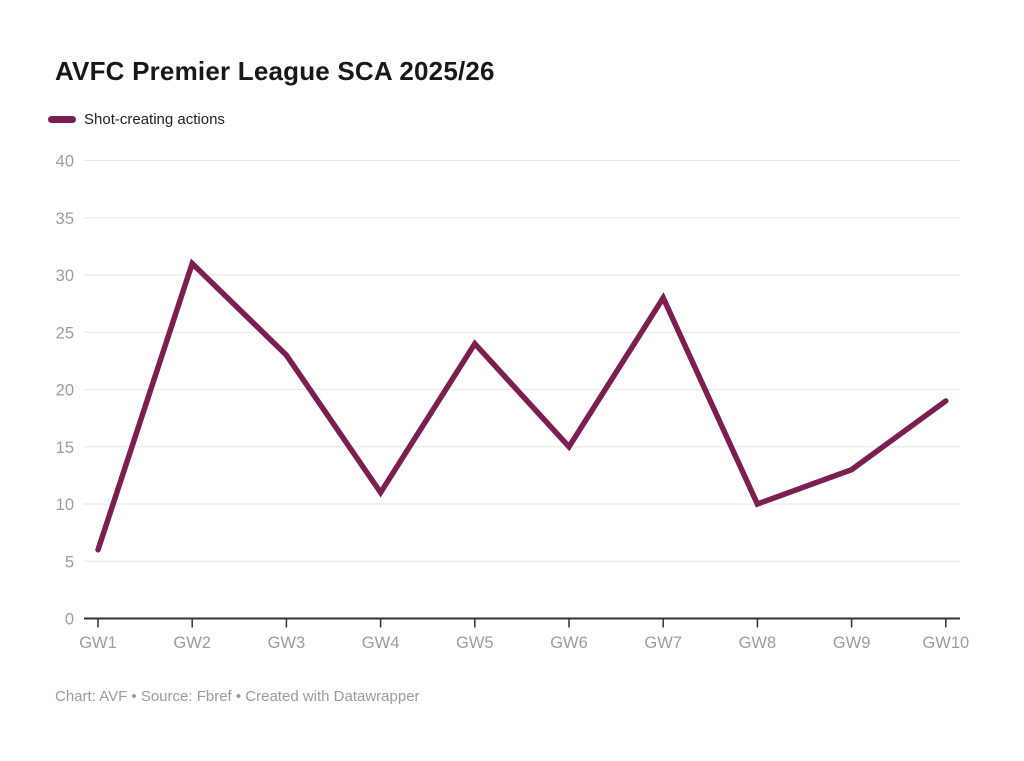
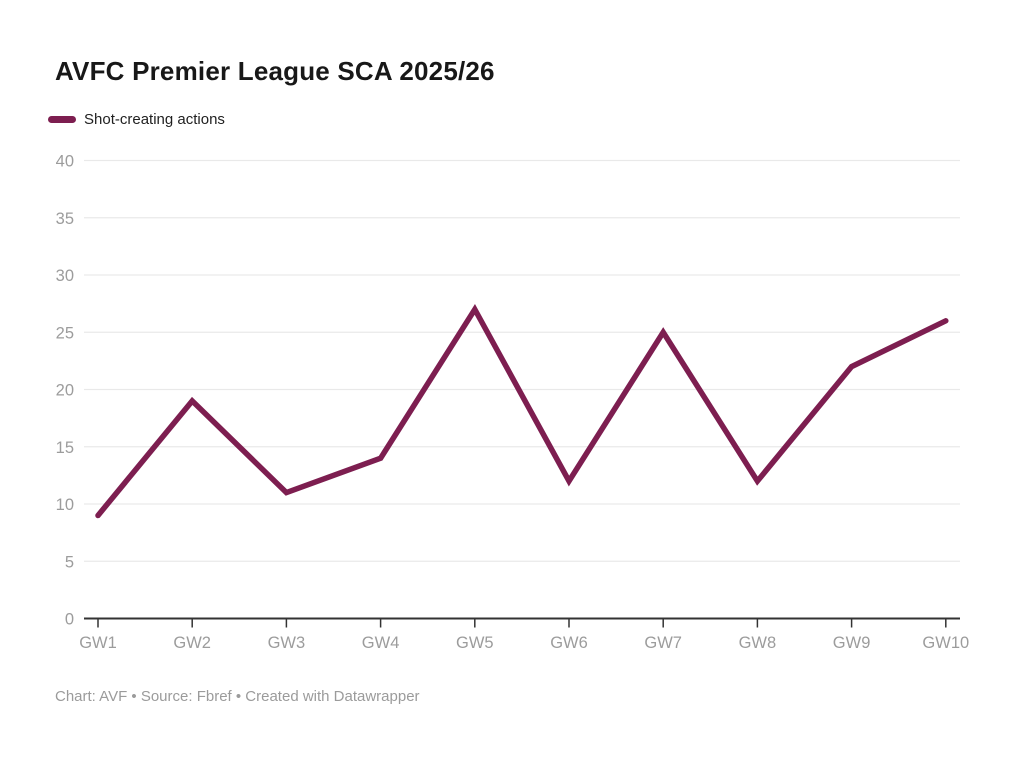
GW1: 6 -> 9
GW2: 31 -> 19
GW3: 23 -> 11
GW4: 11 -> 14
GW5: 24 -> 27
GW6: 15 -> 12
GW7: 28 -> 25
GW8: 10 -> 12
GW9: 13 -> 22
GW10: 19 -> 26
